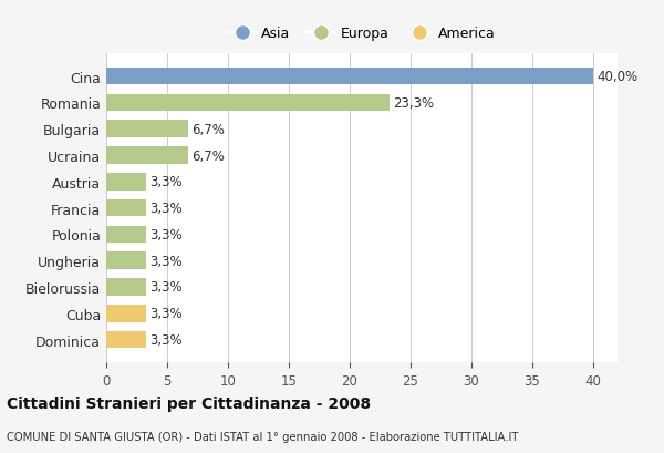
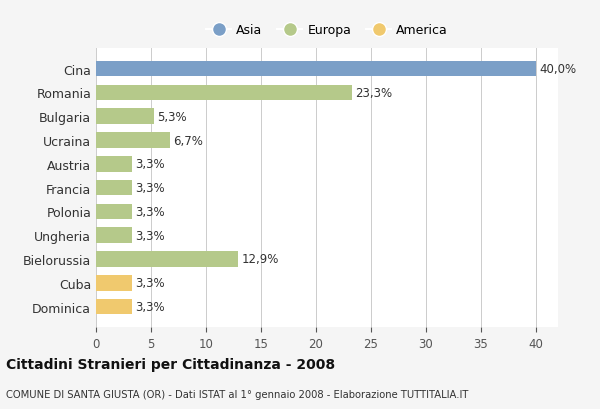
Bulgaria: 6,7% -> 5,3%
Bielorussia: 3,3% -> 12,9%
